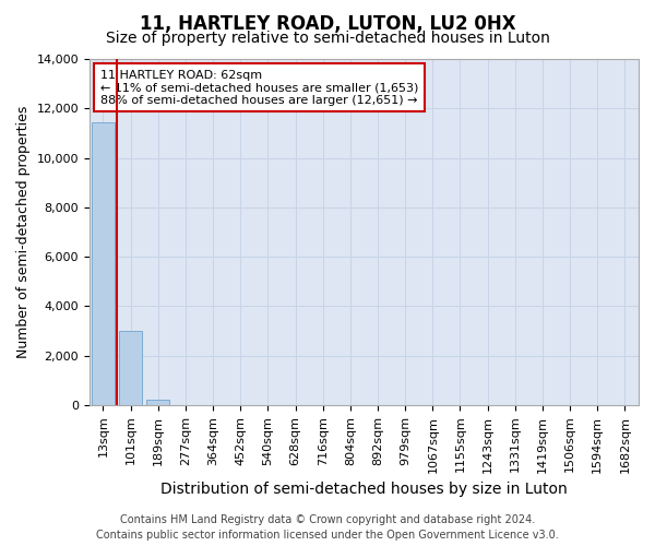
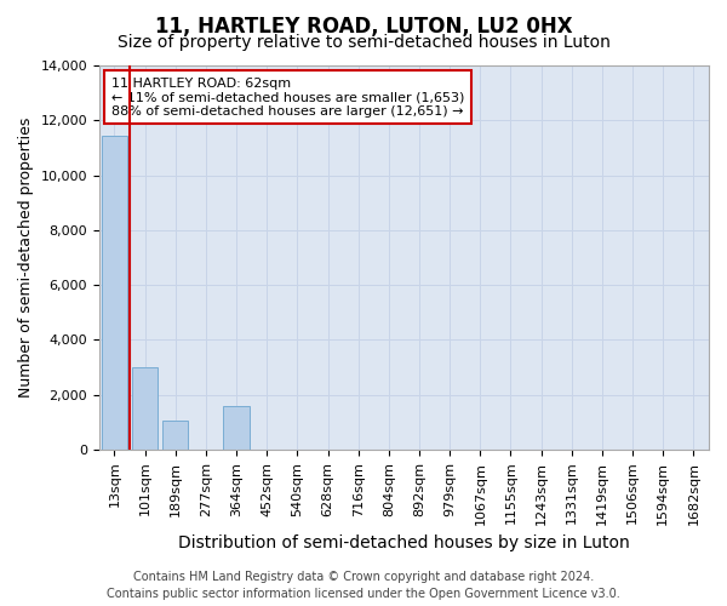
189sqm: 200 -> 1,050
364sqm: 0 -> 1,600
